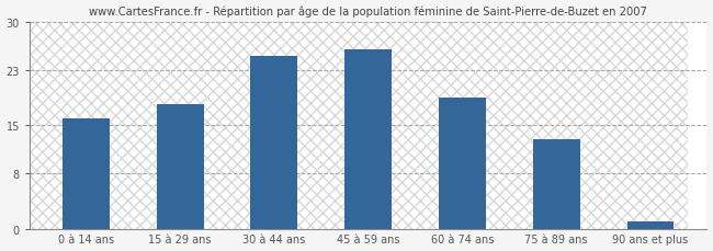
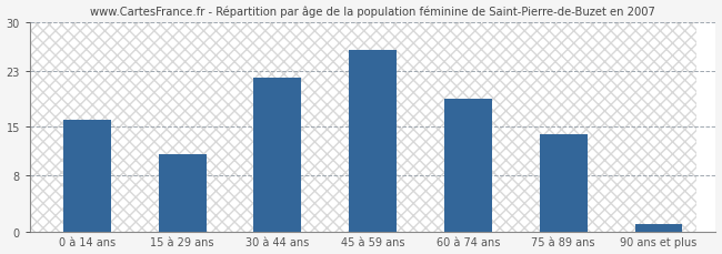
15 à 29 ans: 18 -> 11
30 à 44 ans: 25 -> 22
75 à 89 ans: 13 -> 14
